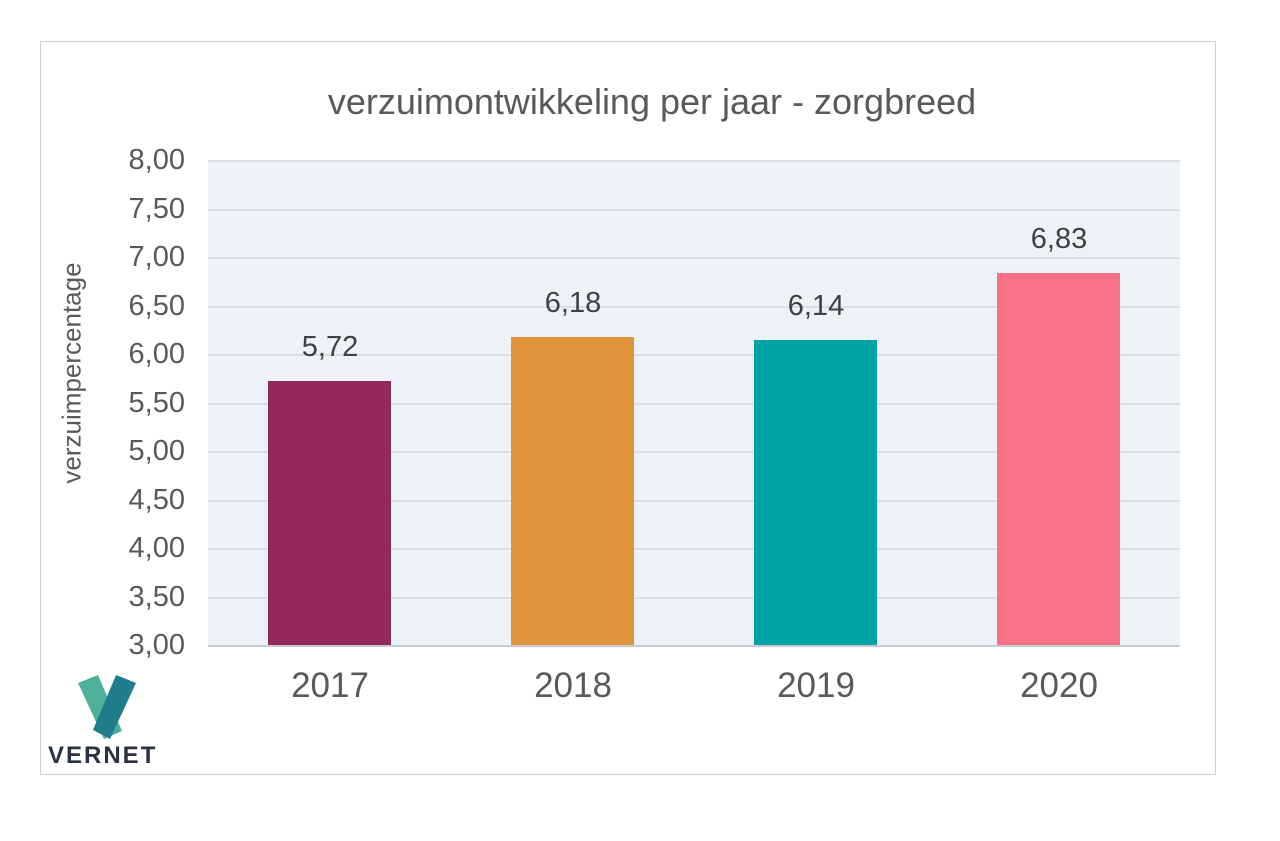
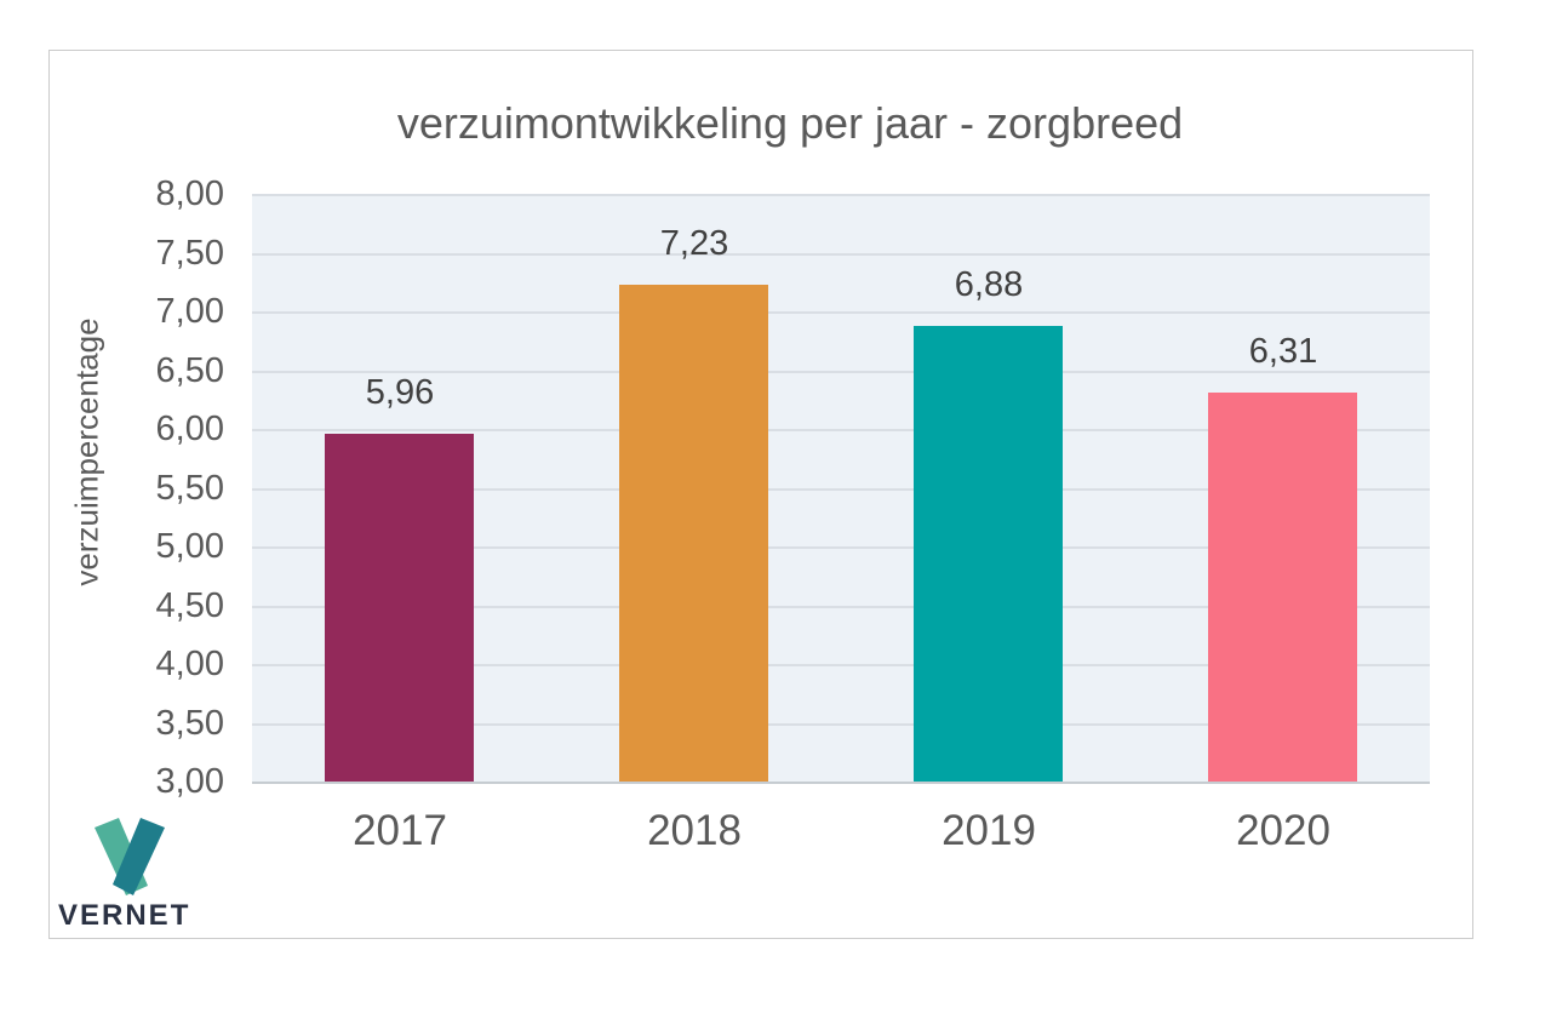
2017: 5,72 -> 5,96
2018: 6,18 -> 7,23
2019: 6,14 -> 6,88
2020: 6,83 -> 6,31
